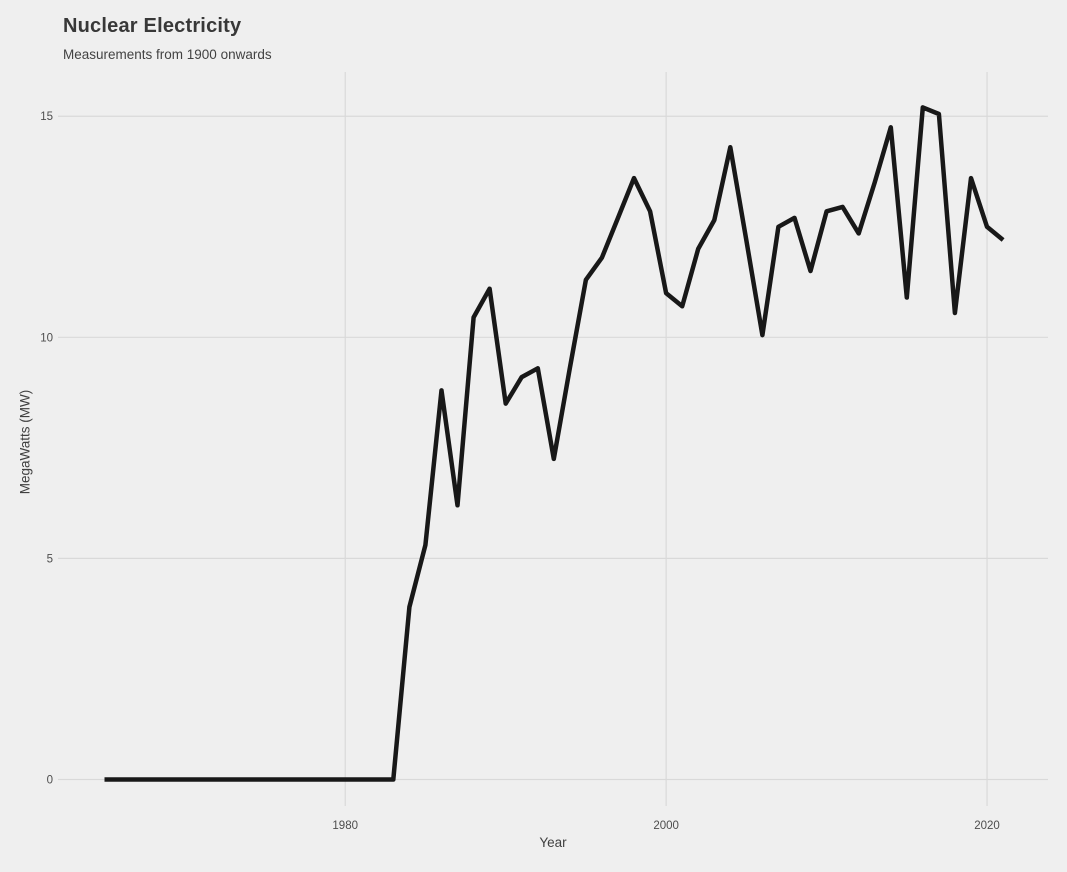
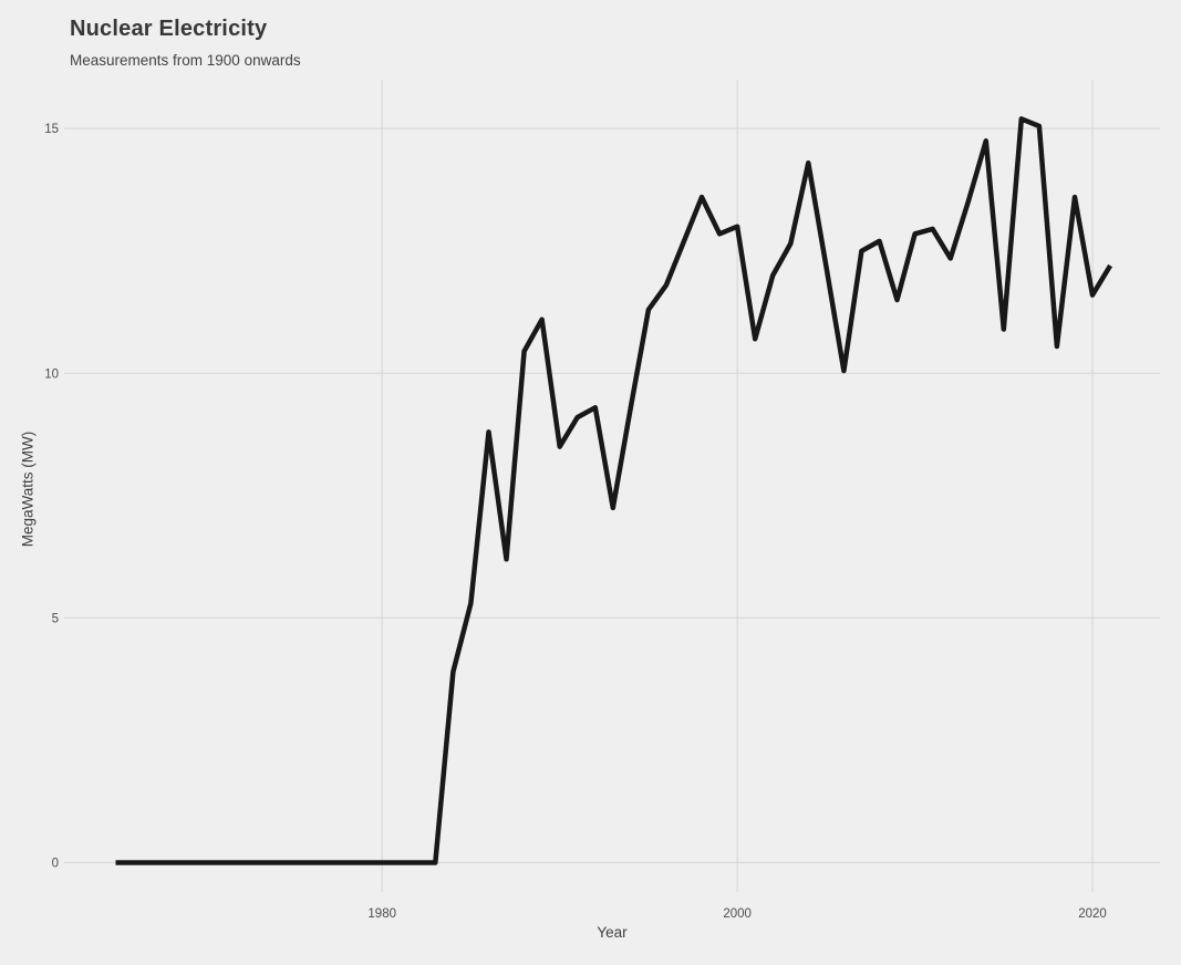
2000: 11.0 -> 13.0
2020: 12.5 -> 11.6
